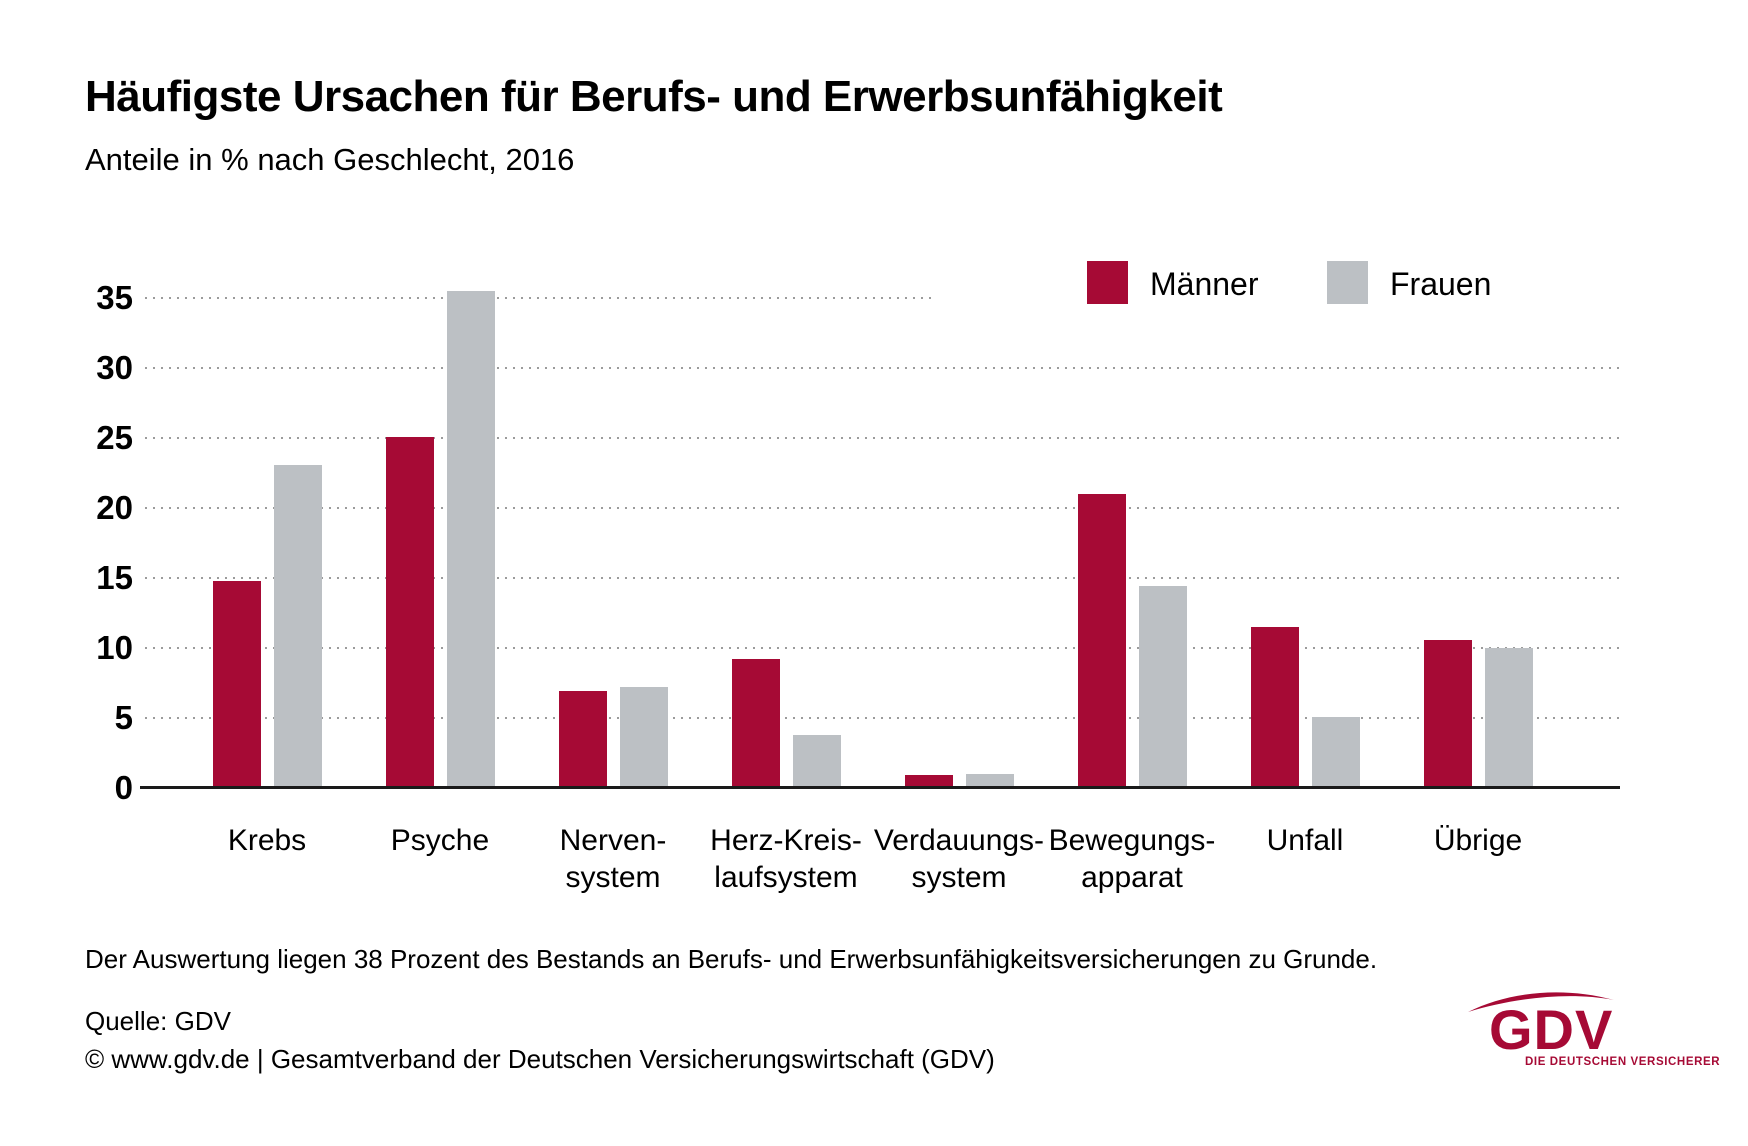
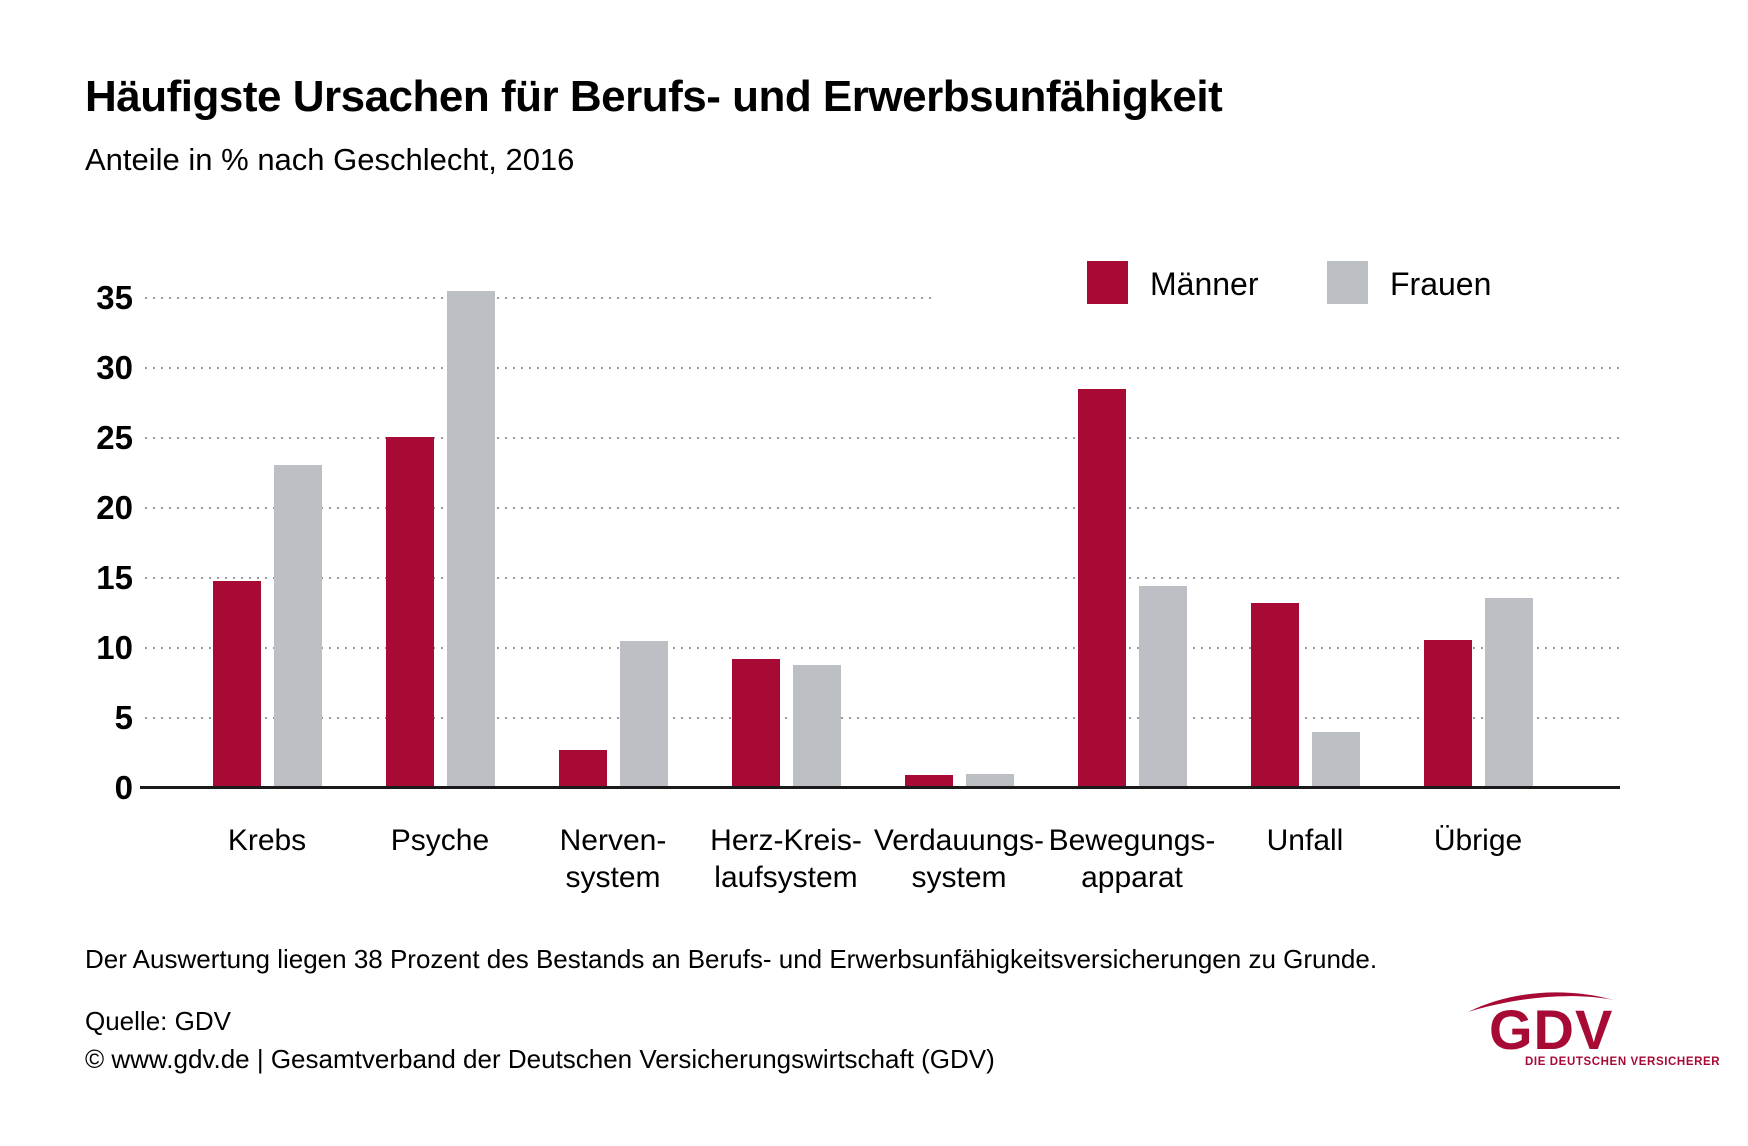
Männer/Nerven- system: 6.9 -> 2.7
Frauen/Nerven- system: 7.2 -> 10.5
Frauen/Herz-Kreis- laufsystem: 3.8 -> 8.8
Männer/Bewegungs- apparat: 21.0 -> 28.5
Männer/Unfall: 11.5 -> 13.2
Frauen/Unfall: 5.1 -> 4.0
Frauen/Übrige: 10.0 -> 13.6
